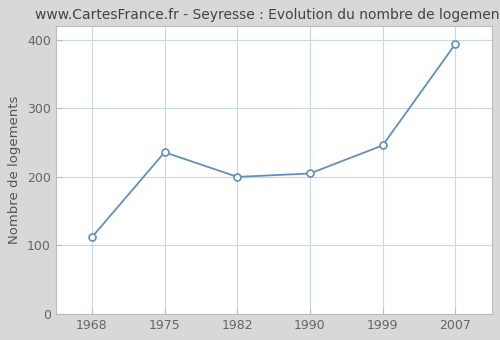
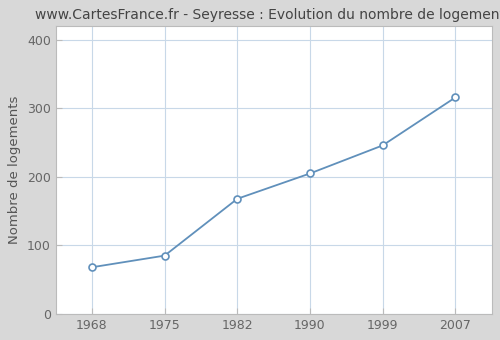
1968: 112 -> 68
1975: 236 -> 85
1982: 200 -> 168
2007: 394 -> 316
